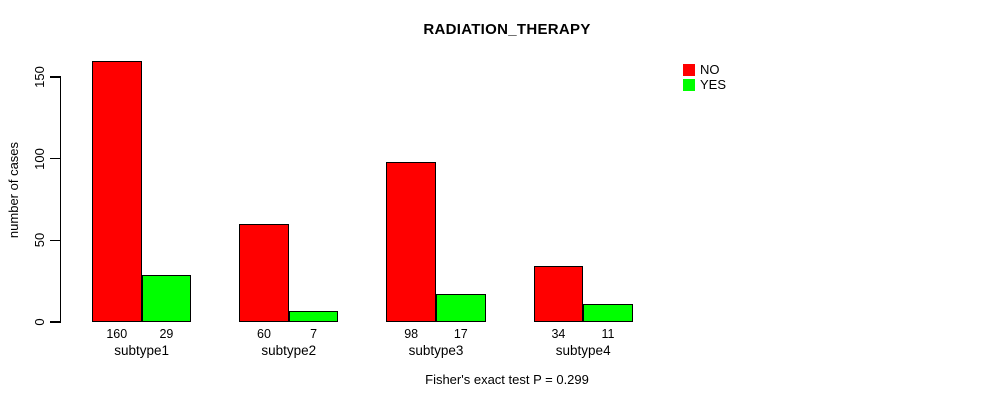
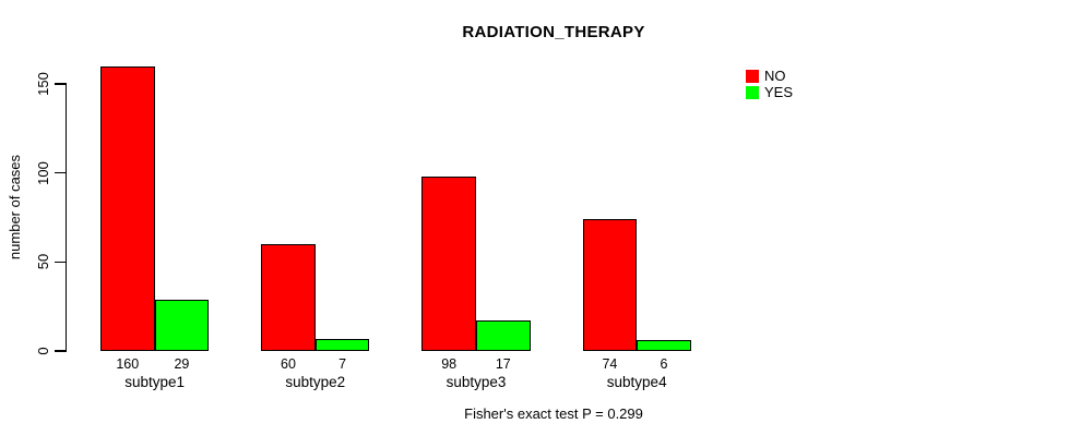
NO/subtype4: 34 -> 74
YES/subtype4: 11 -> 6
